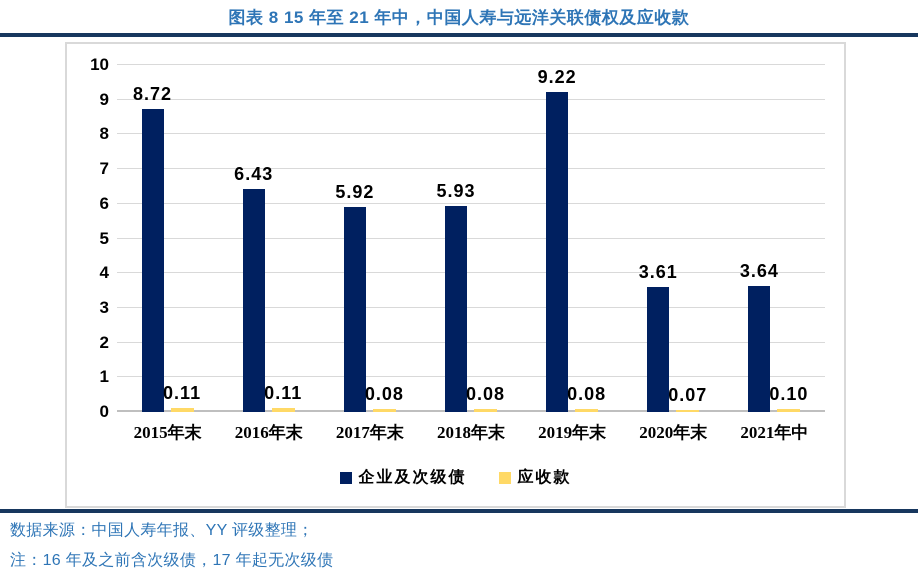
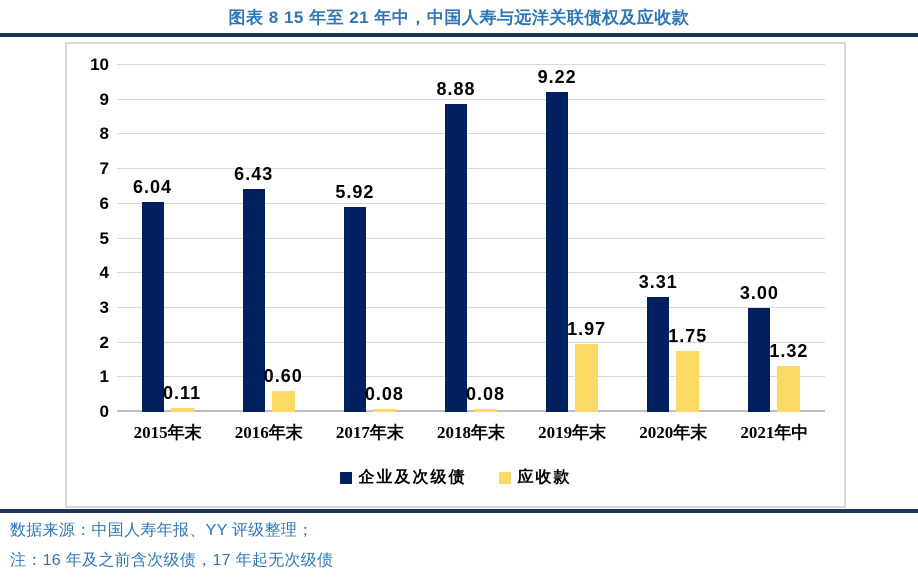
企业及次级债/2015年末: 8.72 -> 6.04
应收款/2016年末: 0.11 -> 0.60
企业及次级债/2018年末: 5.93 -> 8.88
应收款/2019年末: 0.08 -> 1.97
企业及次级债/2020年末: 3.61 -> 3.31
应收款/2020年末: 0.07 -> 1.75
企业及次级债/2021年中: 3.64 -> 3.00
应收款/2021年中: 0.10 -> 1.32
